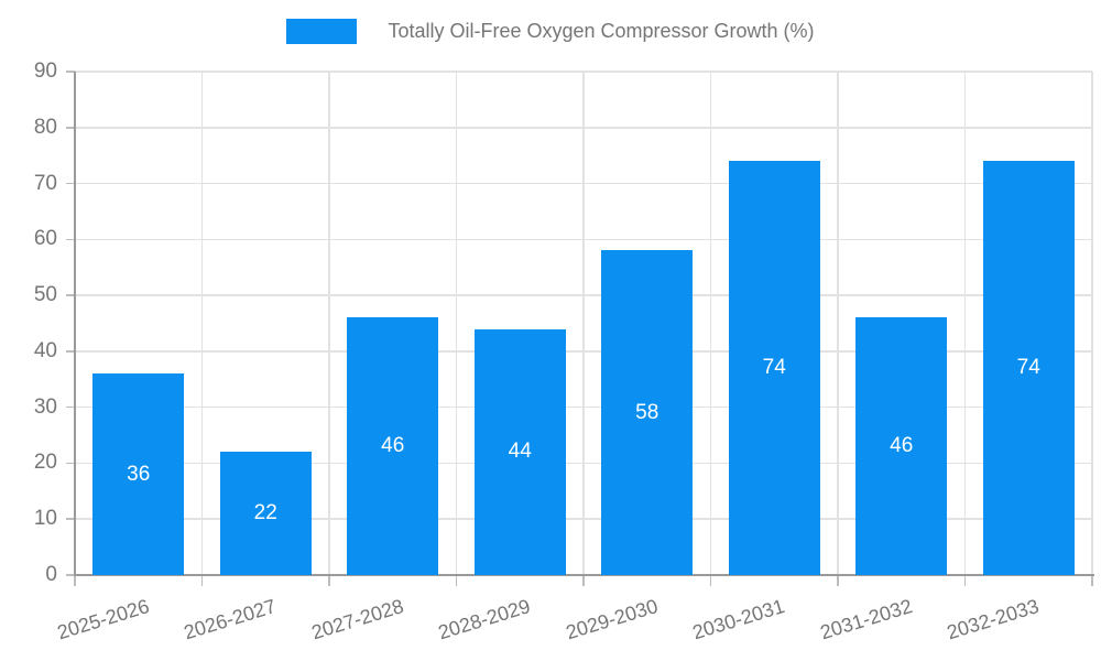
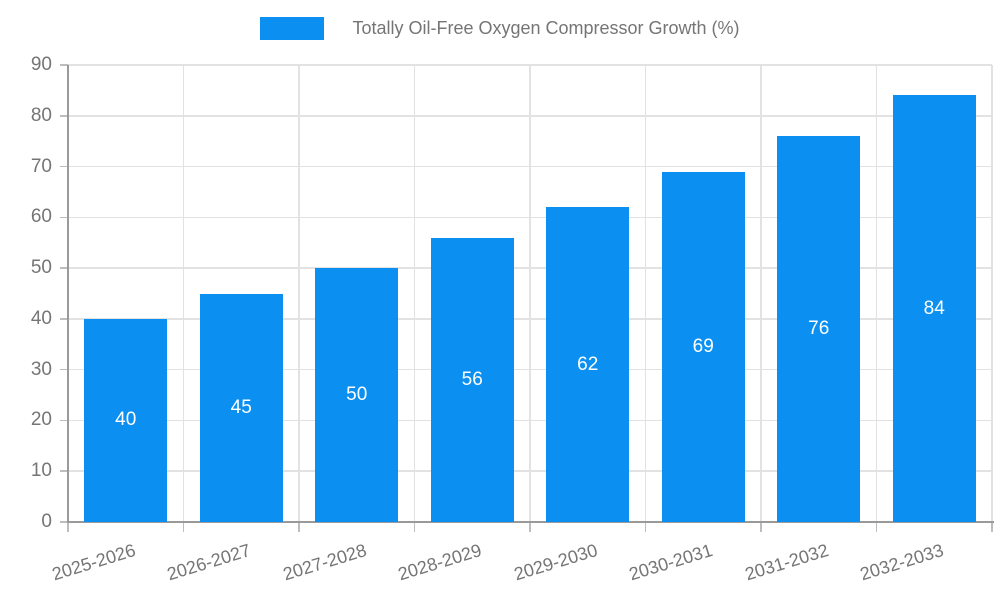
2025-2026: 36 -> 40
2026-2027: 22 -> 45
2027-2028: 46 -> 50
2028-2029: 44 -> 56
2029-2030: 58 -> 62
2030-2031: 74 -> 69
2031-2032: 46 -> 76
2032-2033: 74 -> 84
